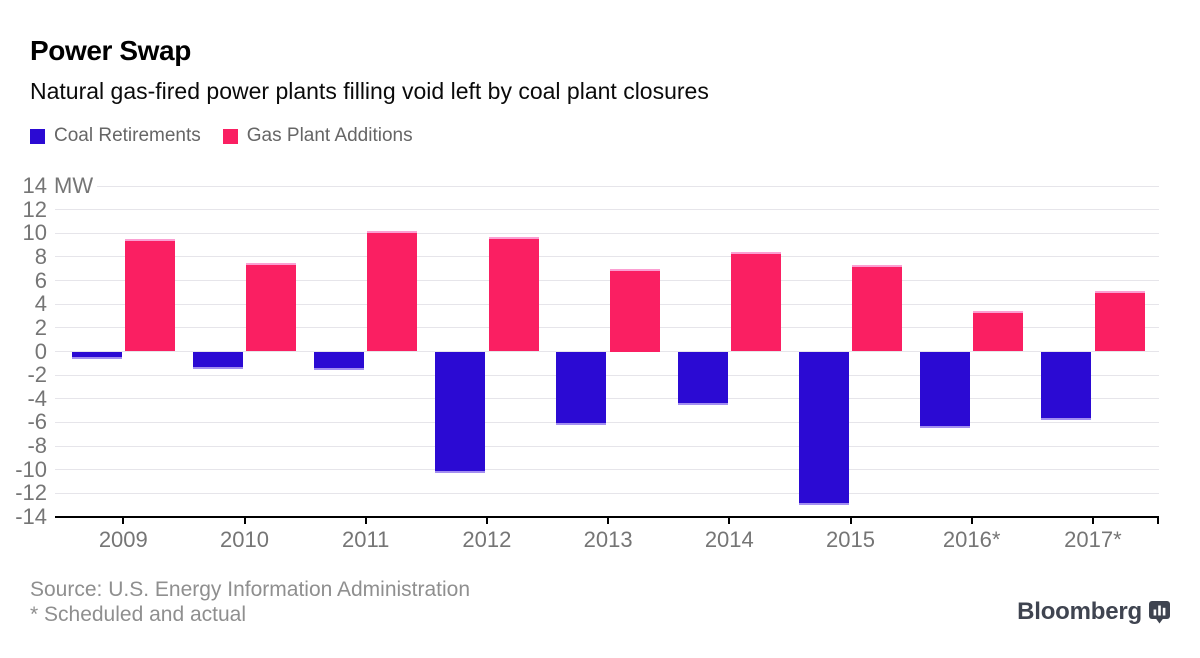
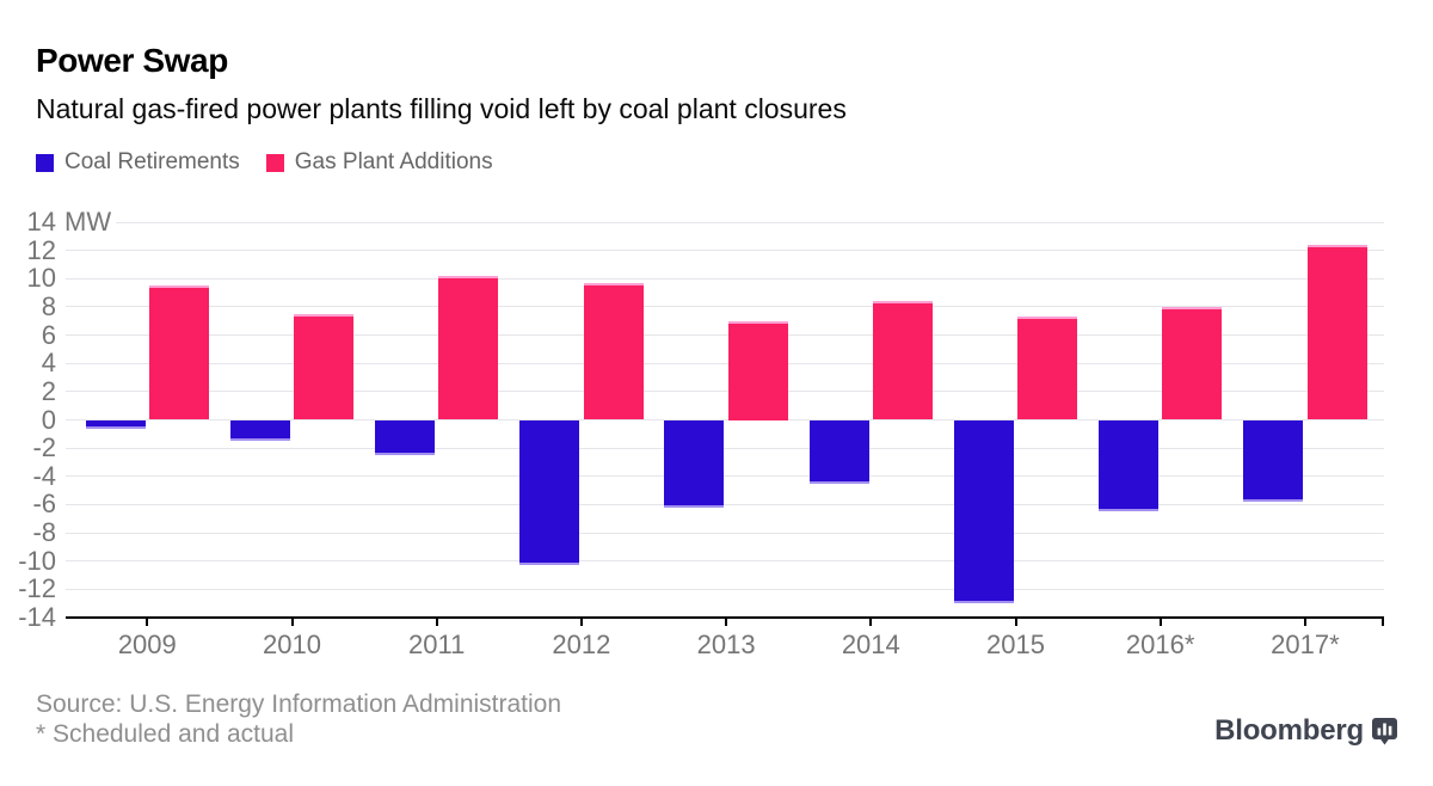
Coal Retirements/2011: -1.6 -> -2.5
Gas Plant Additions/2016*: 3.4 -> 8.0
Gas Plant Additions/2017*: 5.1 -> 12.4
